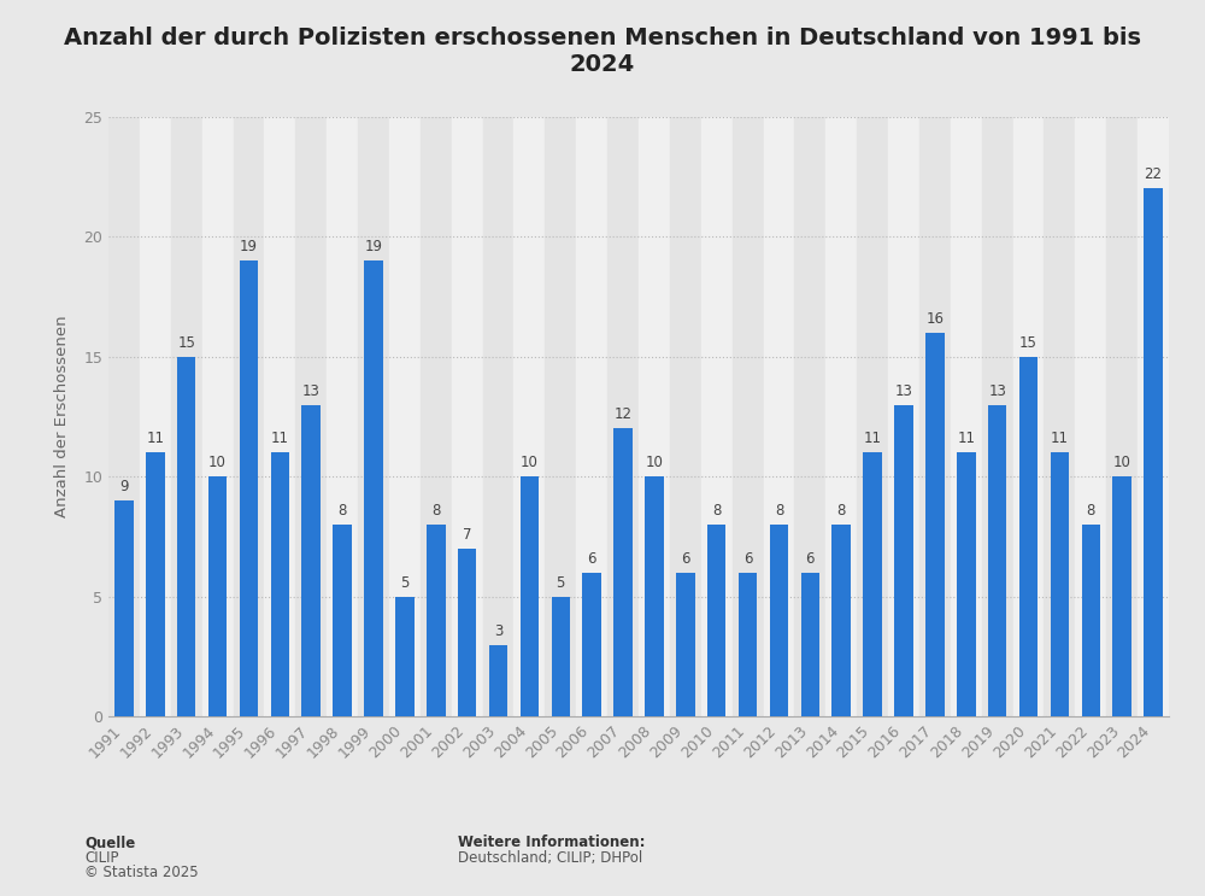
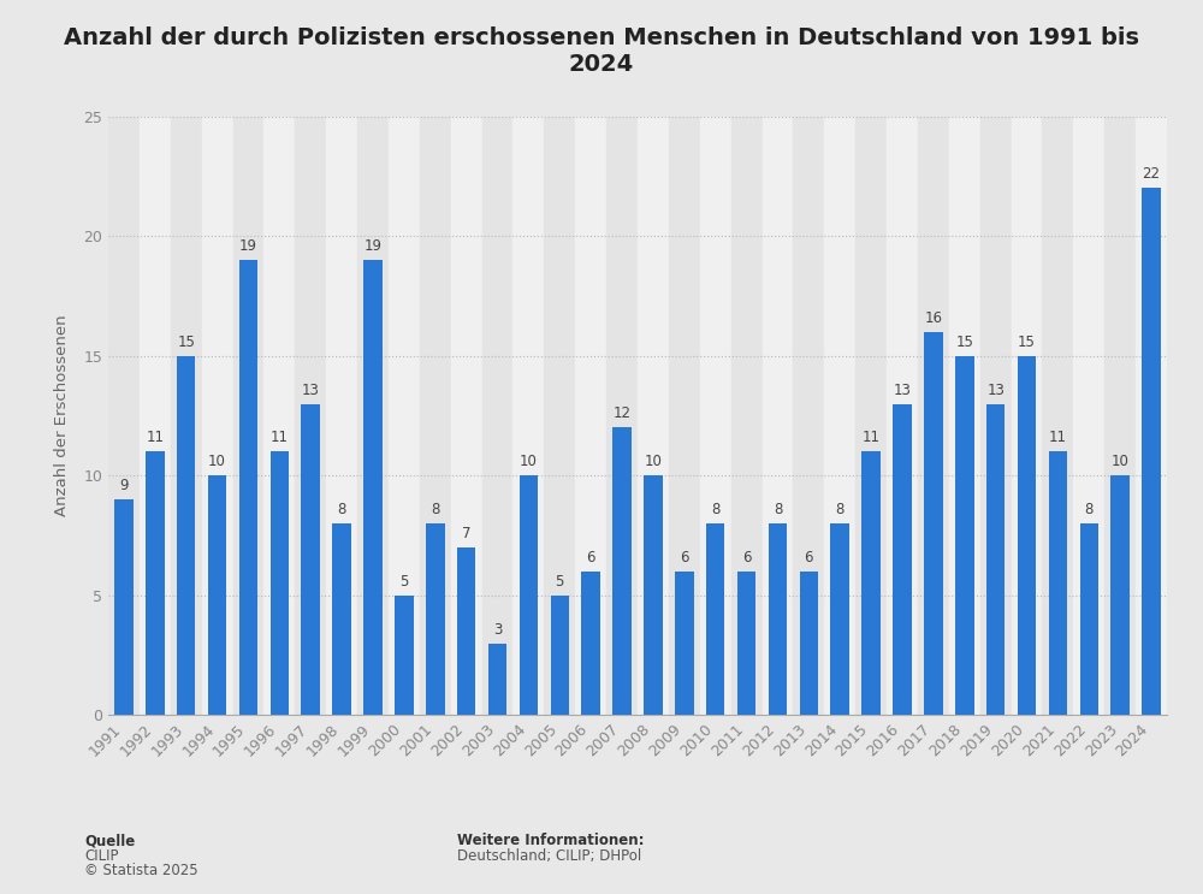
2018: 11 -> 15
